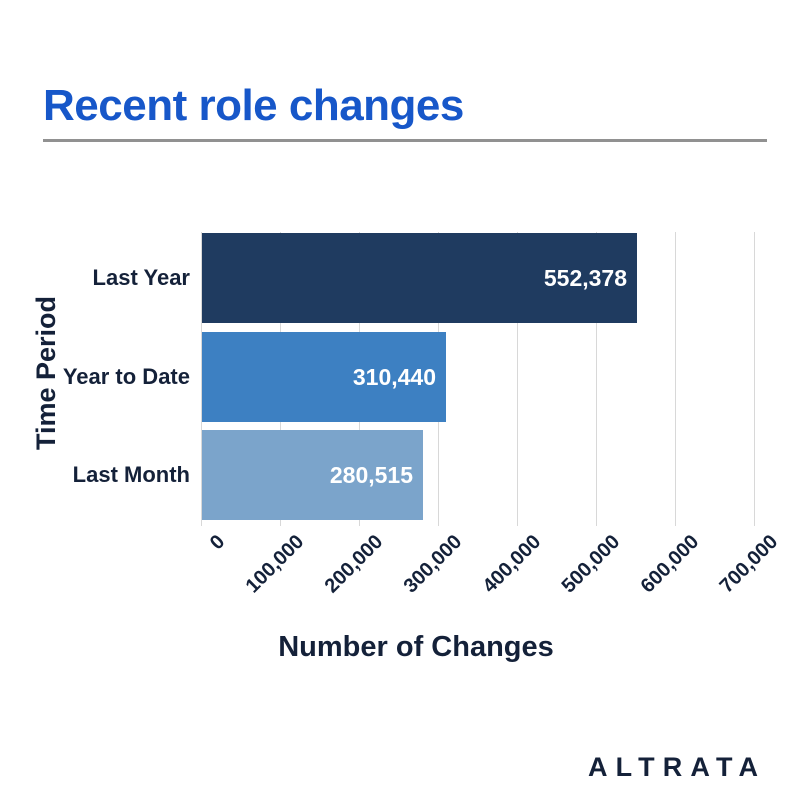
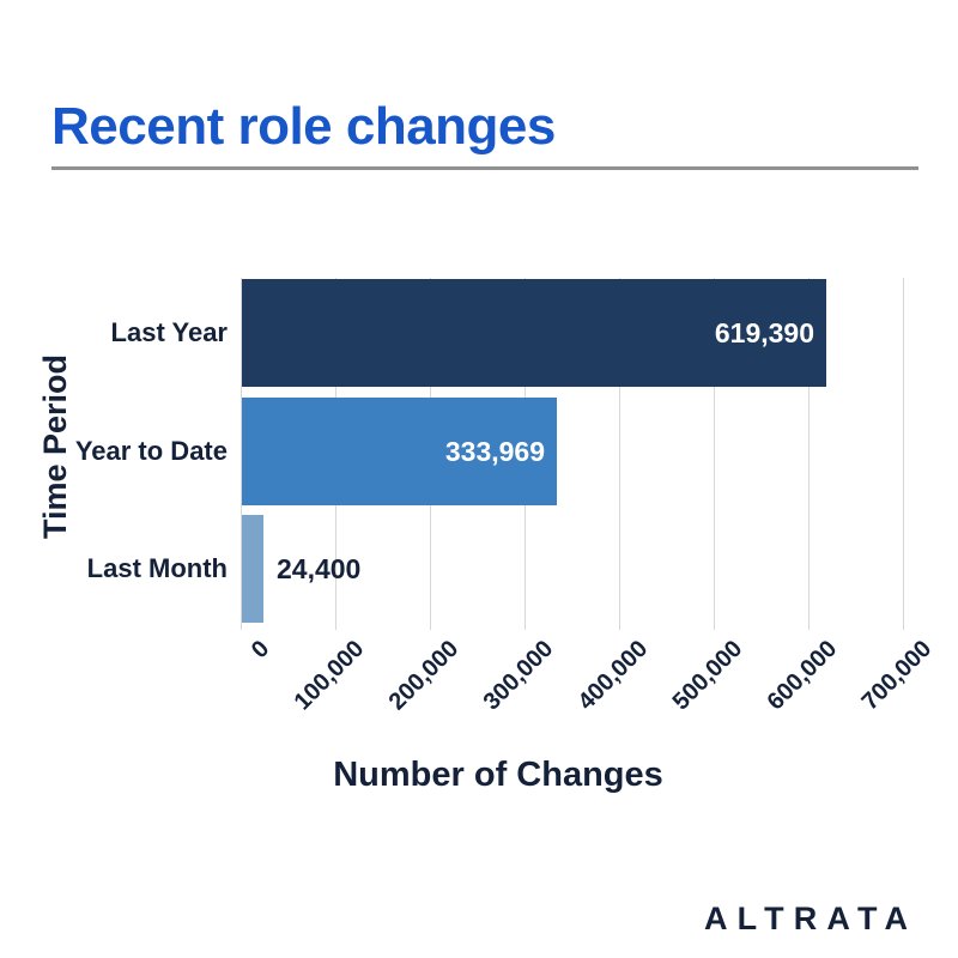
Last Year: 552,378 -> 619,390
Year to Date: 310,440 -> 333,969
Last Month: 280,515 -> 24,400
